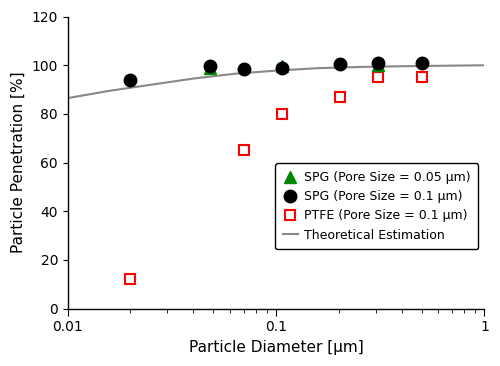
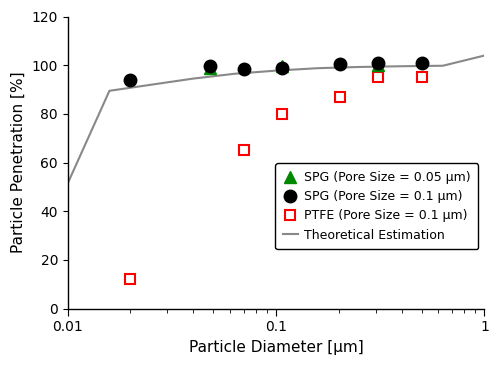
Theoretical Estimation/0.01: 86.5 -> 51.5
Theoretical Estimation/1: 100.0 -> 104.0
